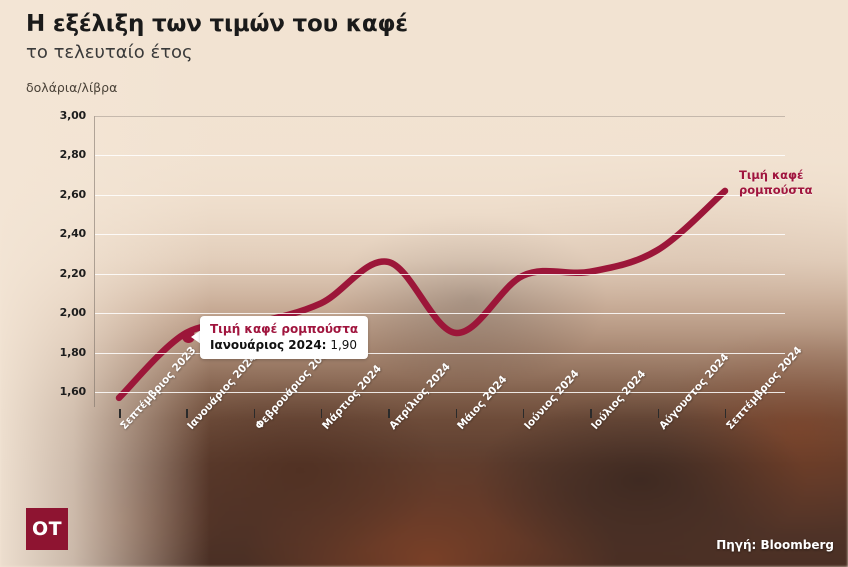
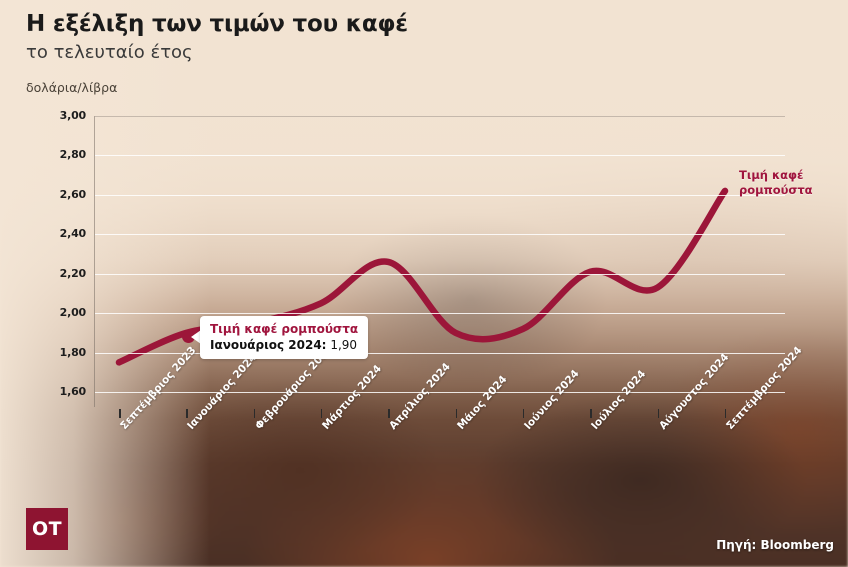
Σεπτέμβριος 2023: 1,57 -> 1,75
Ιούνιος 2024: 2,19 -> 1,92
Αύγουστος 2024: 2,32 -> 2,13
